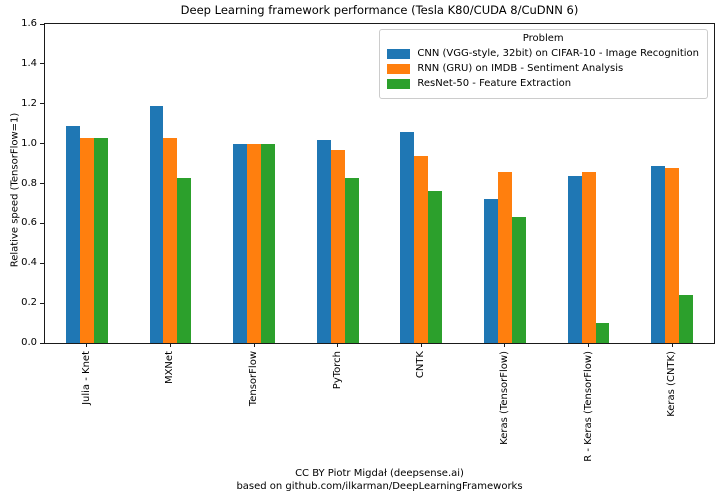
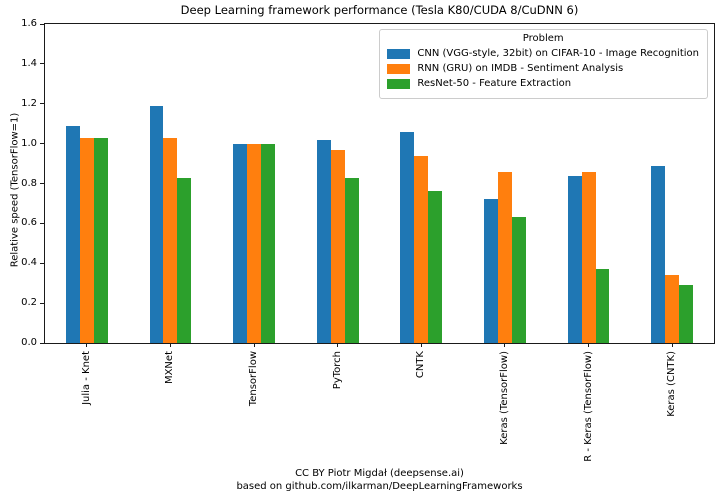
ResNet-50 - Feature Extraction/R - Keras (TensorFlow): 0.10 -> 0.37
RNN (GRU) on IMDB - Sentiment Analysis/Keras (CNTK): 0.88 -> 0.34
ResNet-50 - Feature Extraction/Keras (CNTK): 0.24 -> 0.29
